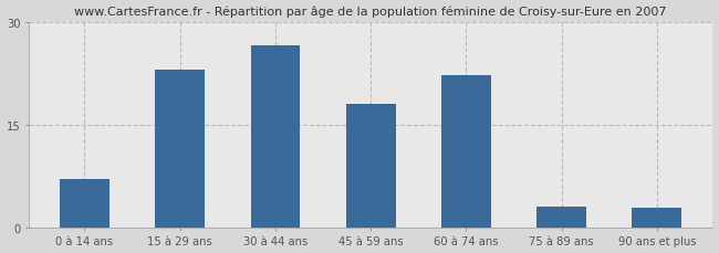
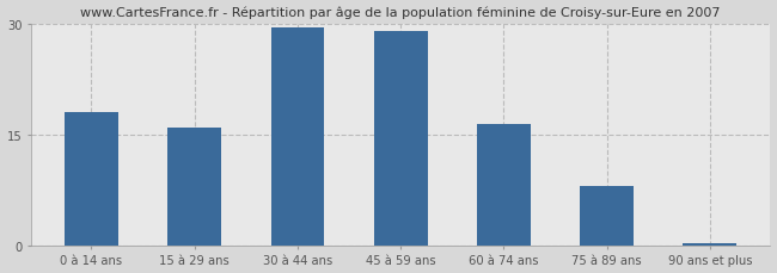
0 à 14 ans: 7.0 -> 18.0
15 à 29 ans: 23.0 -> 16.0
30 à 44 ans: 26.6 -> 29.5
45 à 59 ans: 18.0 -> 29.0
60 à 74 ans: 22.2 -> 16.5
75 à 89 ans: 3.0 -> 8.0
90 ans et plus: 2.8 -> 0.3
